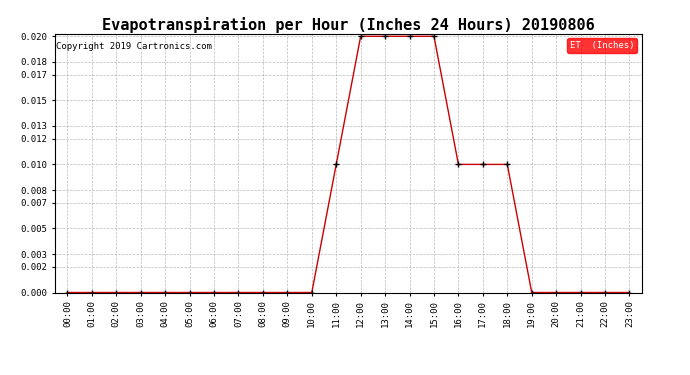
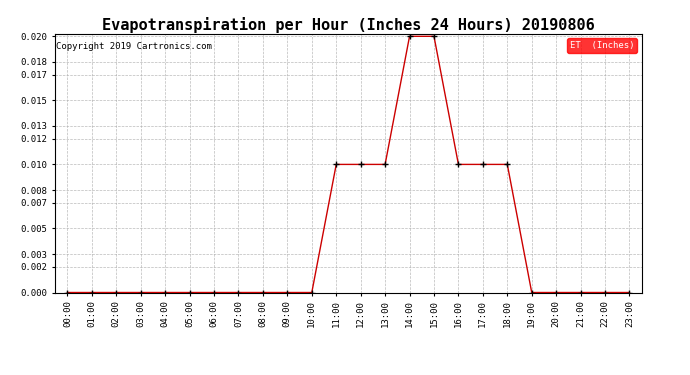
12:00: 0.02 -> 0.01
13:00: 0.02 -> 0.01
